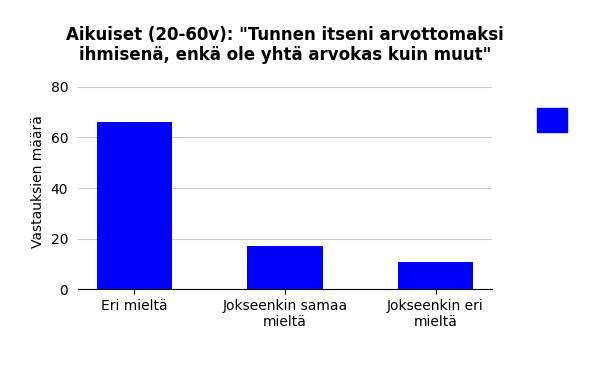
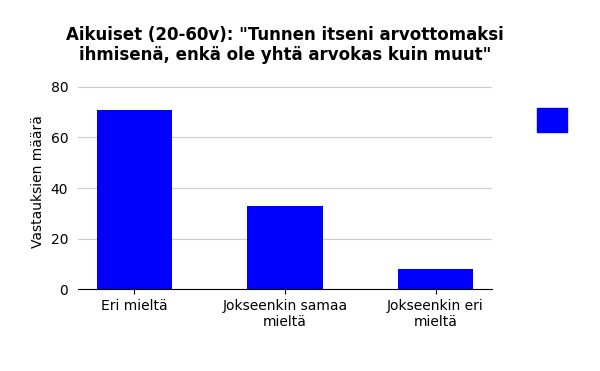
Eri mieltä: 66 -> 71
Jokseenkin samaa mieltä: 17 -> 33
Jokseenkin eri mieltä: 11 -> 8
